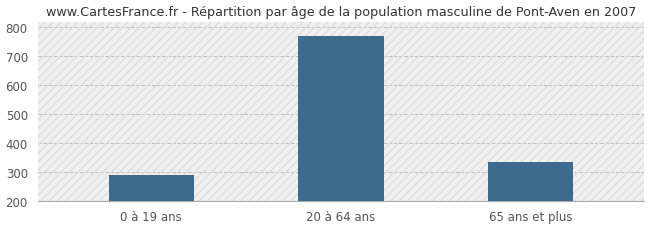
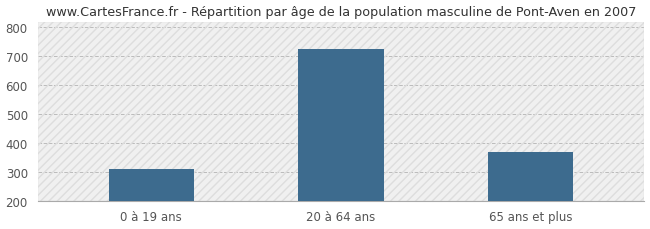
0 à 19 ans: 290 -> 310
20 à 64 ans: 770 -> 725
65 ans et plus: 335 -> 370
